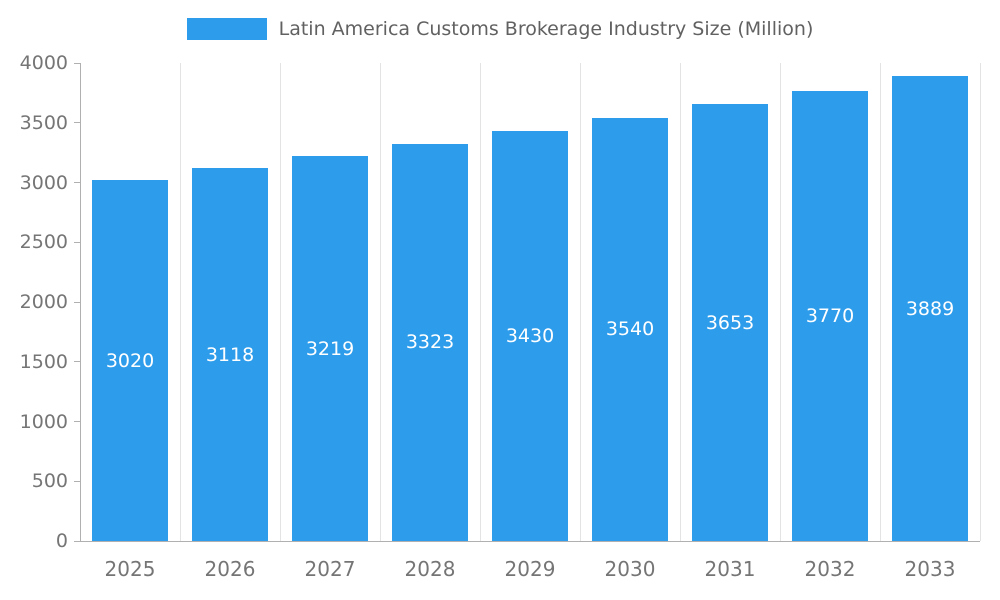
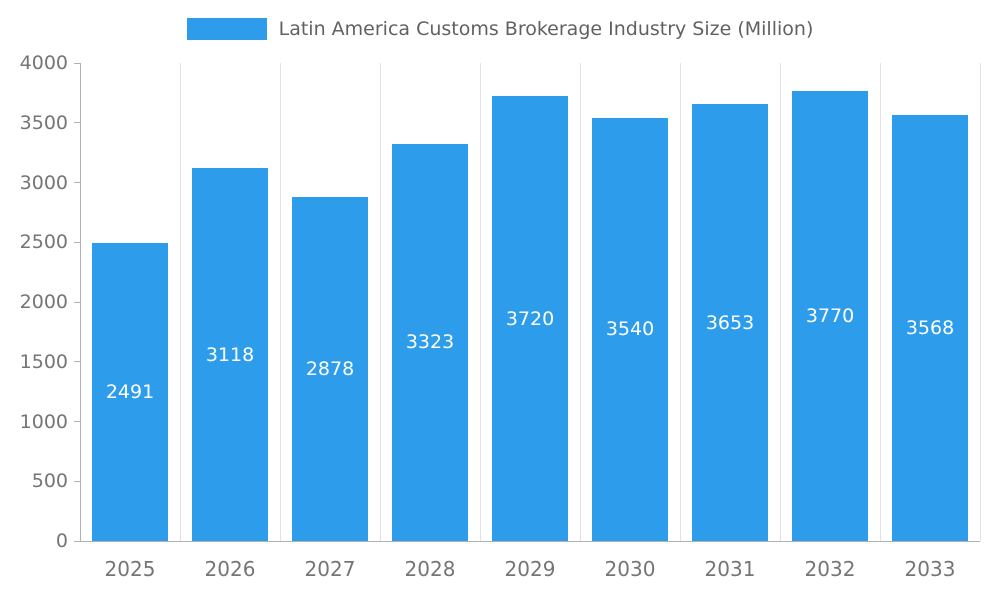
2025: 3020 -> 2491
2027: 3219 -> 2878
2029: 3430 -> 3720
2033: 3889 -> 3568
